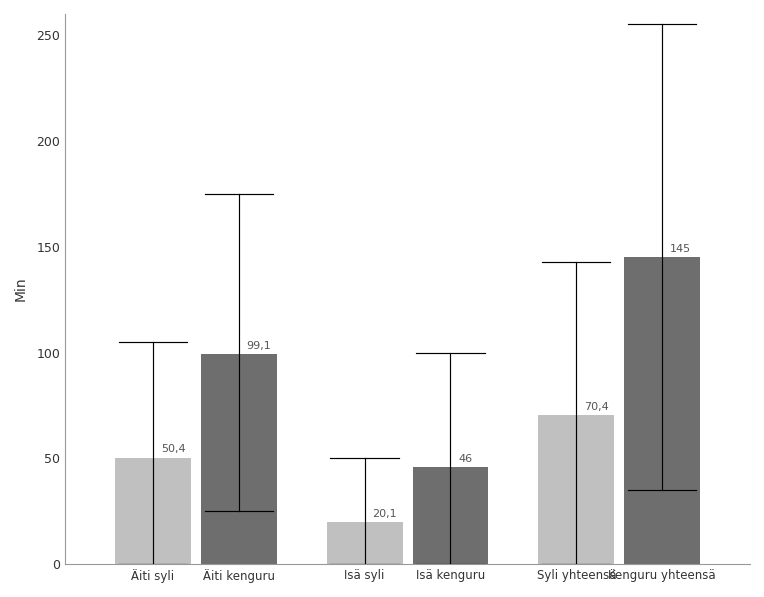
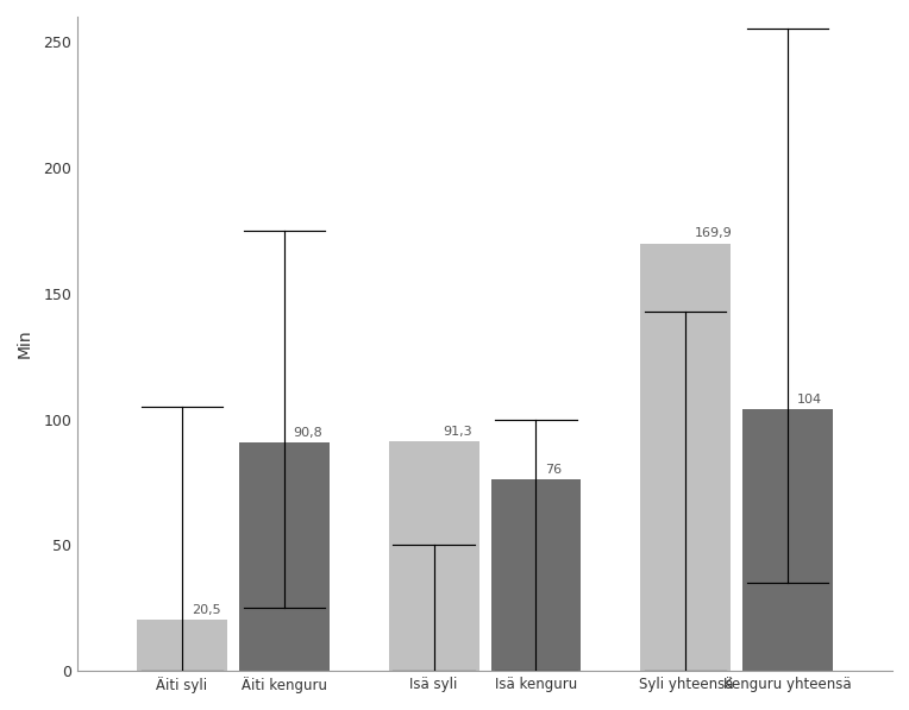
Äiti syli: 50,4 -> 20,5
Äiti kenguru: 99,1 -> 90,8
Isä syli: 20,1 -> 91,3
Isä kenguru: 46 -> 76
Syli yhteensä: 70,4 -> 169,9
Kenguru yhteensä: 145 -> 104
